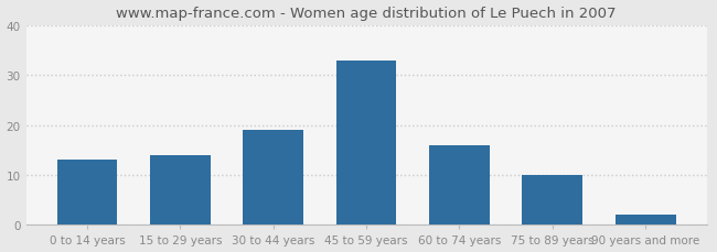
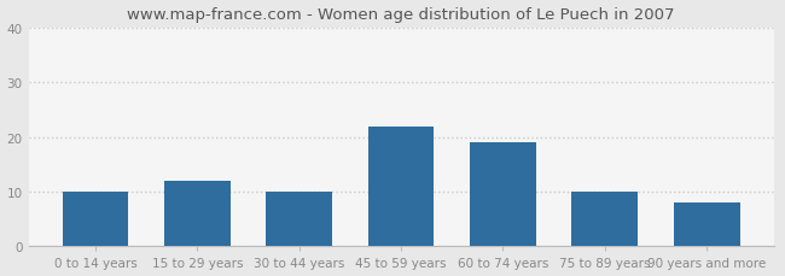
0 to 14 years: 13 -> 10
15 to 29 years: 14 -> 12
30 to 44 years: 19 -> 10
45 to 59 years: 33 -> 22
60 to 74 years: 16 -> 19
90 years and more: 2 -> 8
